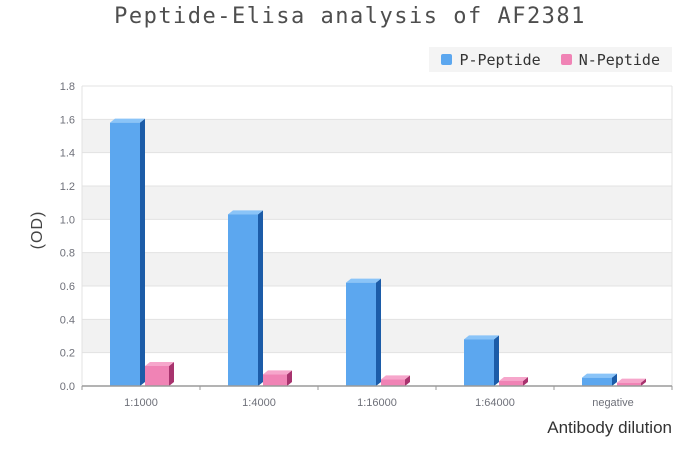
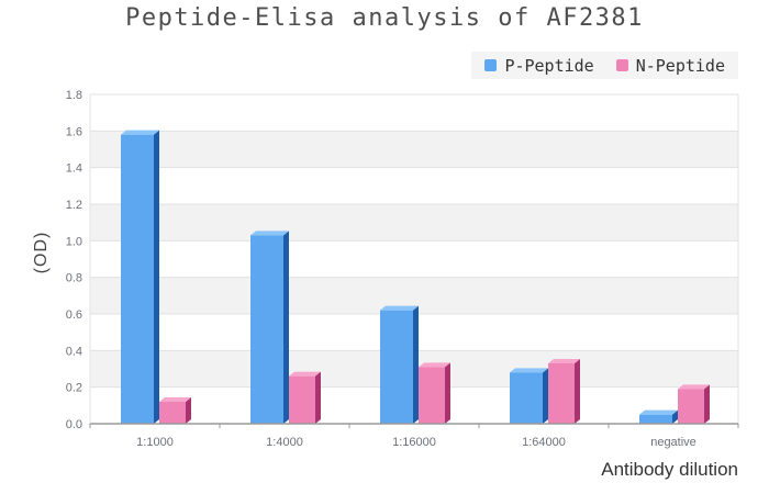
N-Peptide/1:4000: 0.07 -> 0.26
N-Peptide/1:16000: 0.04 -> 0.31
N-Peptide/1:64000: 0.03 -> 0.33
N-Peptide/negative: 0.02 -> 0.19
